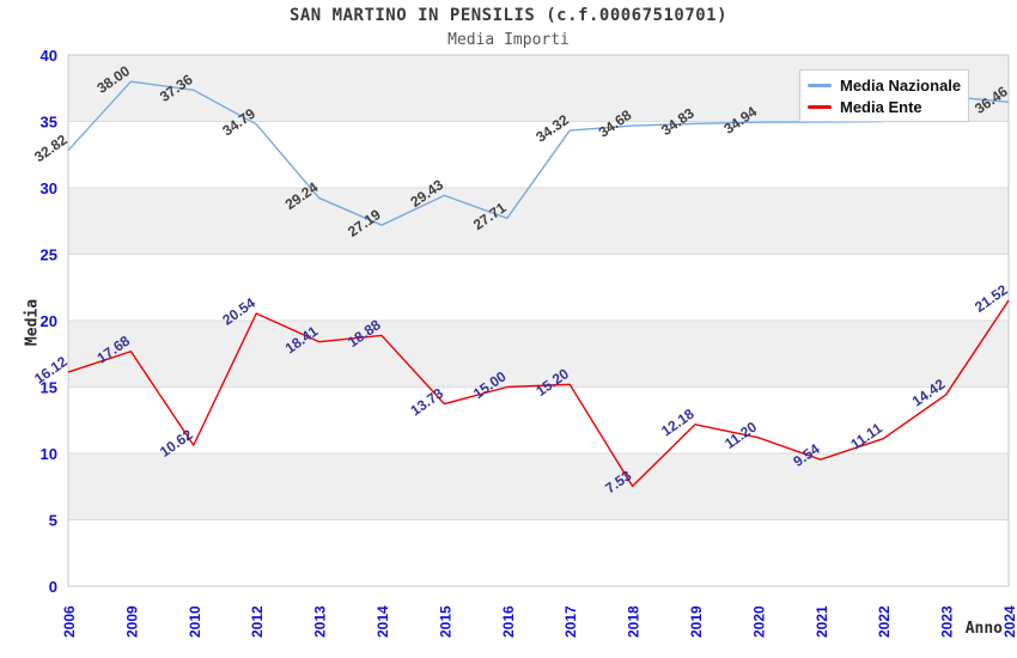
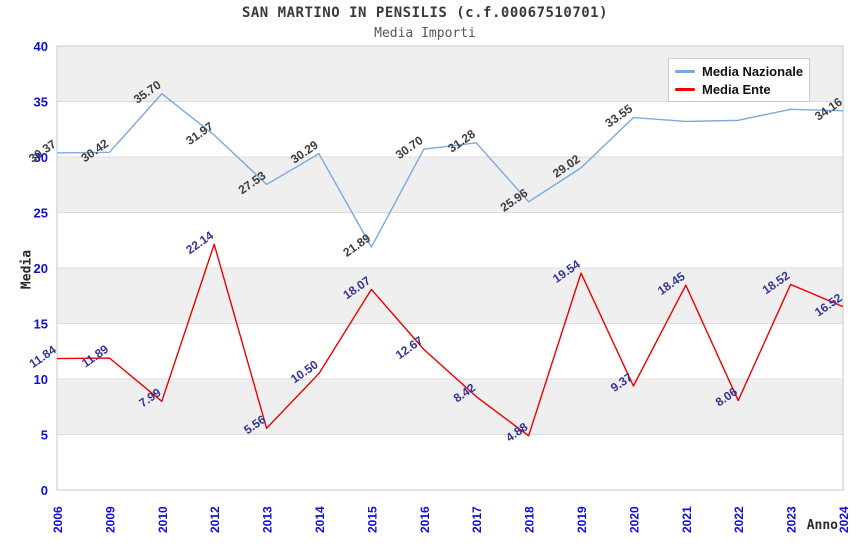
Media Nazionale/2006: 32.82 -> 30.37
Media Ente/2006: 16.12 -> 11.84
Media Nazionale/2009: 38.00 -> 30.42
Media Ente/2009: 17.68 -> 11.89
Media Nazionale/2010: 37.36 -> 35.70
Media Ente/2010: 10.62 -> 7.99
Media Nazionale/2012: 34.79 -> 31.97
Media Ente/2012: 20.54 -> 22.14
Media Nazionale/2013: 29.24 -> 27.53
Media Ente/2013: 18.41 -> 5.56
Media Nazionale/2014: 27.19 -> 30.29
Media Ente/2014: 18.88 -> 10.50
Media Nazionale/2015: 29.43 -> 21.89
Media Ente/2015: 13.73 -> 18.07
Media Nazionale/2016: 27.71 -> 30.70
Media Ente/2016: 15.00 -> 12.67
Media Nazionale/2017: 34.32 -> 31.28
Media Ente/2017: 15.20 -> 8.42
Media Nazionale/2018: 34.68 -> 25.96
Media Ente/2018: 7.53 -> 4.88
Media Nazionale/2019: 34.83 -> 29.02
Media Ente/2019: 12.18 -> 19.54
Media Nazionale/2020: 34.94 -> 33.55
Media Ente/2020: 11.20 -> 9.37
Media Nazionale/2021: 35.0 -> 33.2
Media Ente/2021: 9.54 -> 18.45
Media Nazionale/2022: 35.0 -> 33.3
Media Ente/2022: 11.11 -> 8.06
Media Nazionale/2023: 36.9 -> 34.3
Media Ente/2023: 14.42 -> 18.52
Media Nazionale/2024: 36.46 -> 34.16
Media Ente/2024: 21.52 -> 16.52
